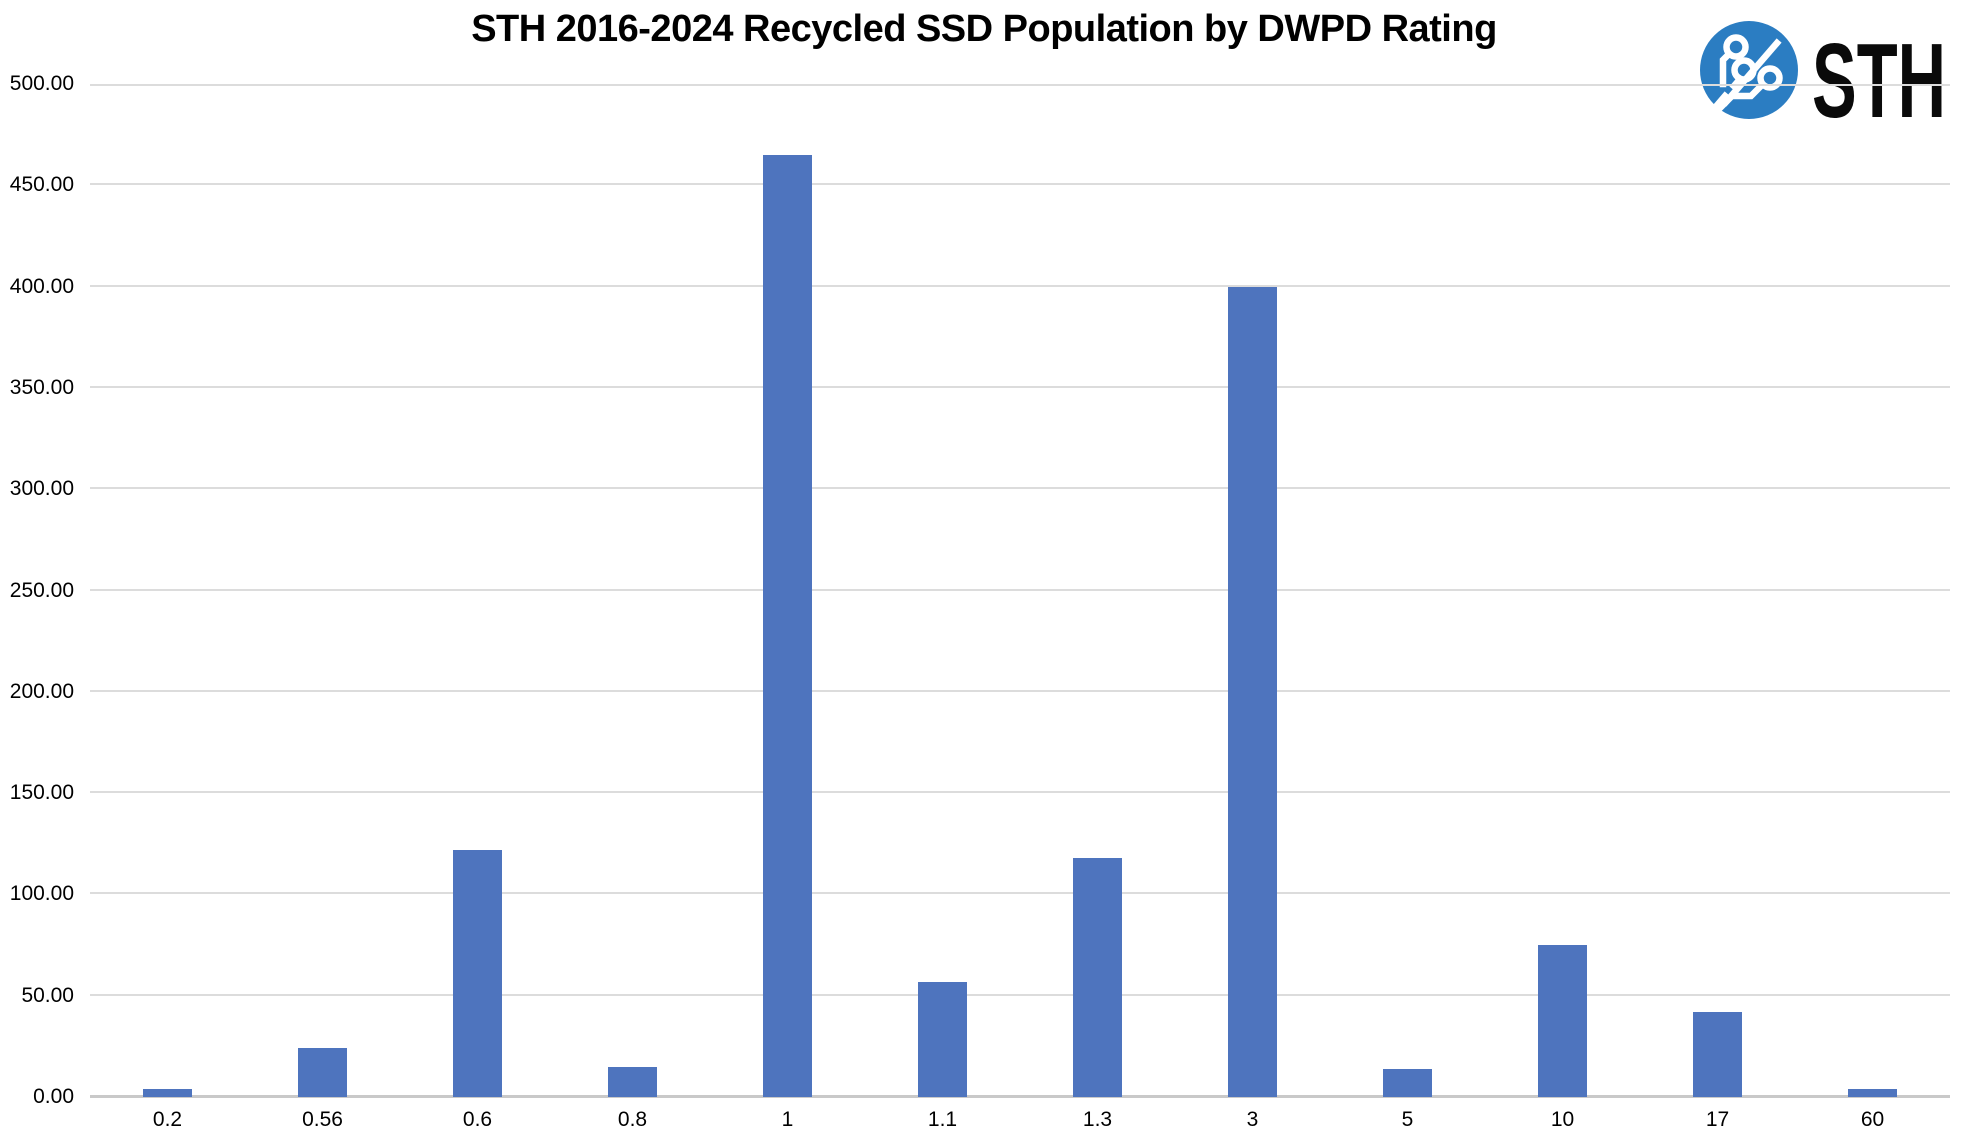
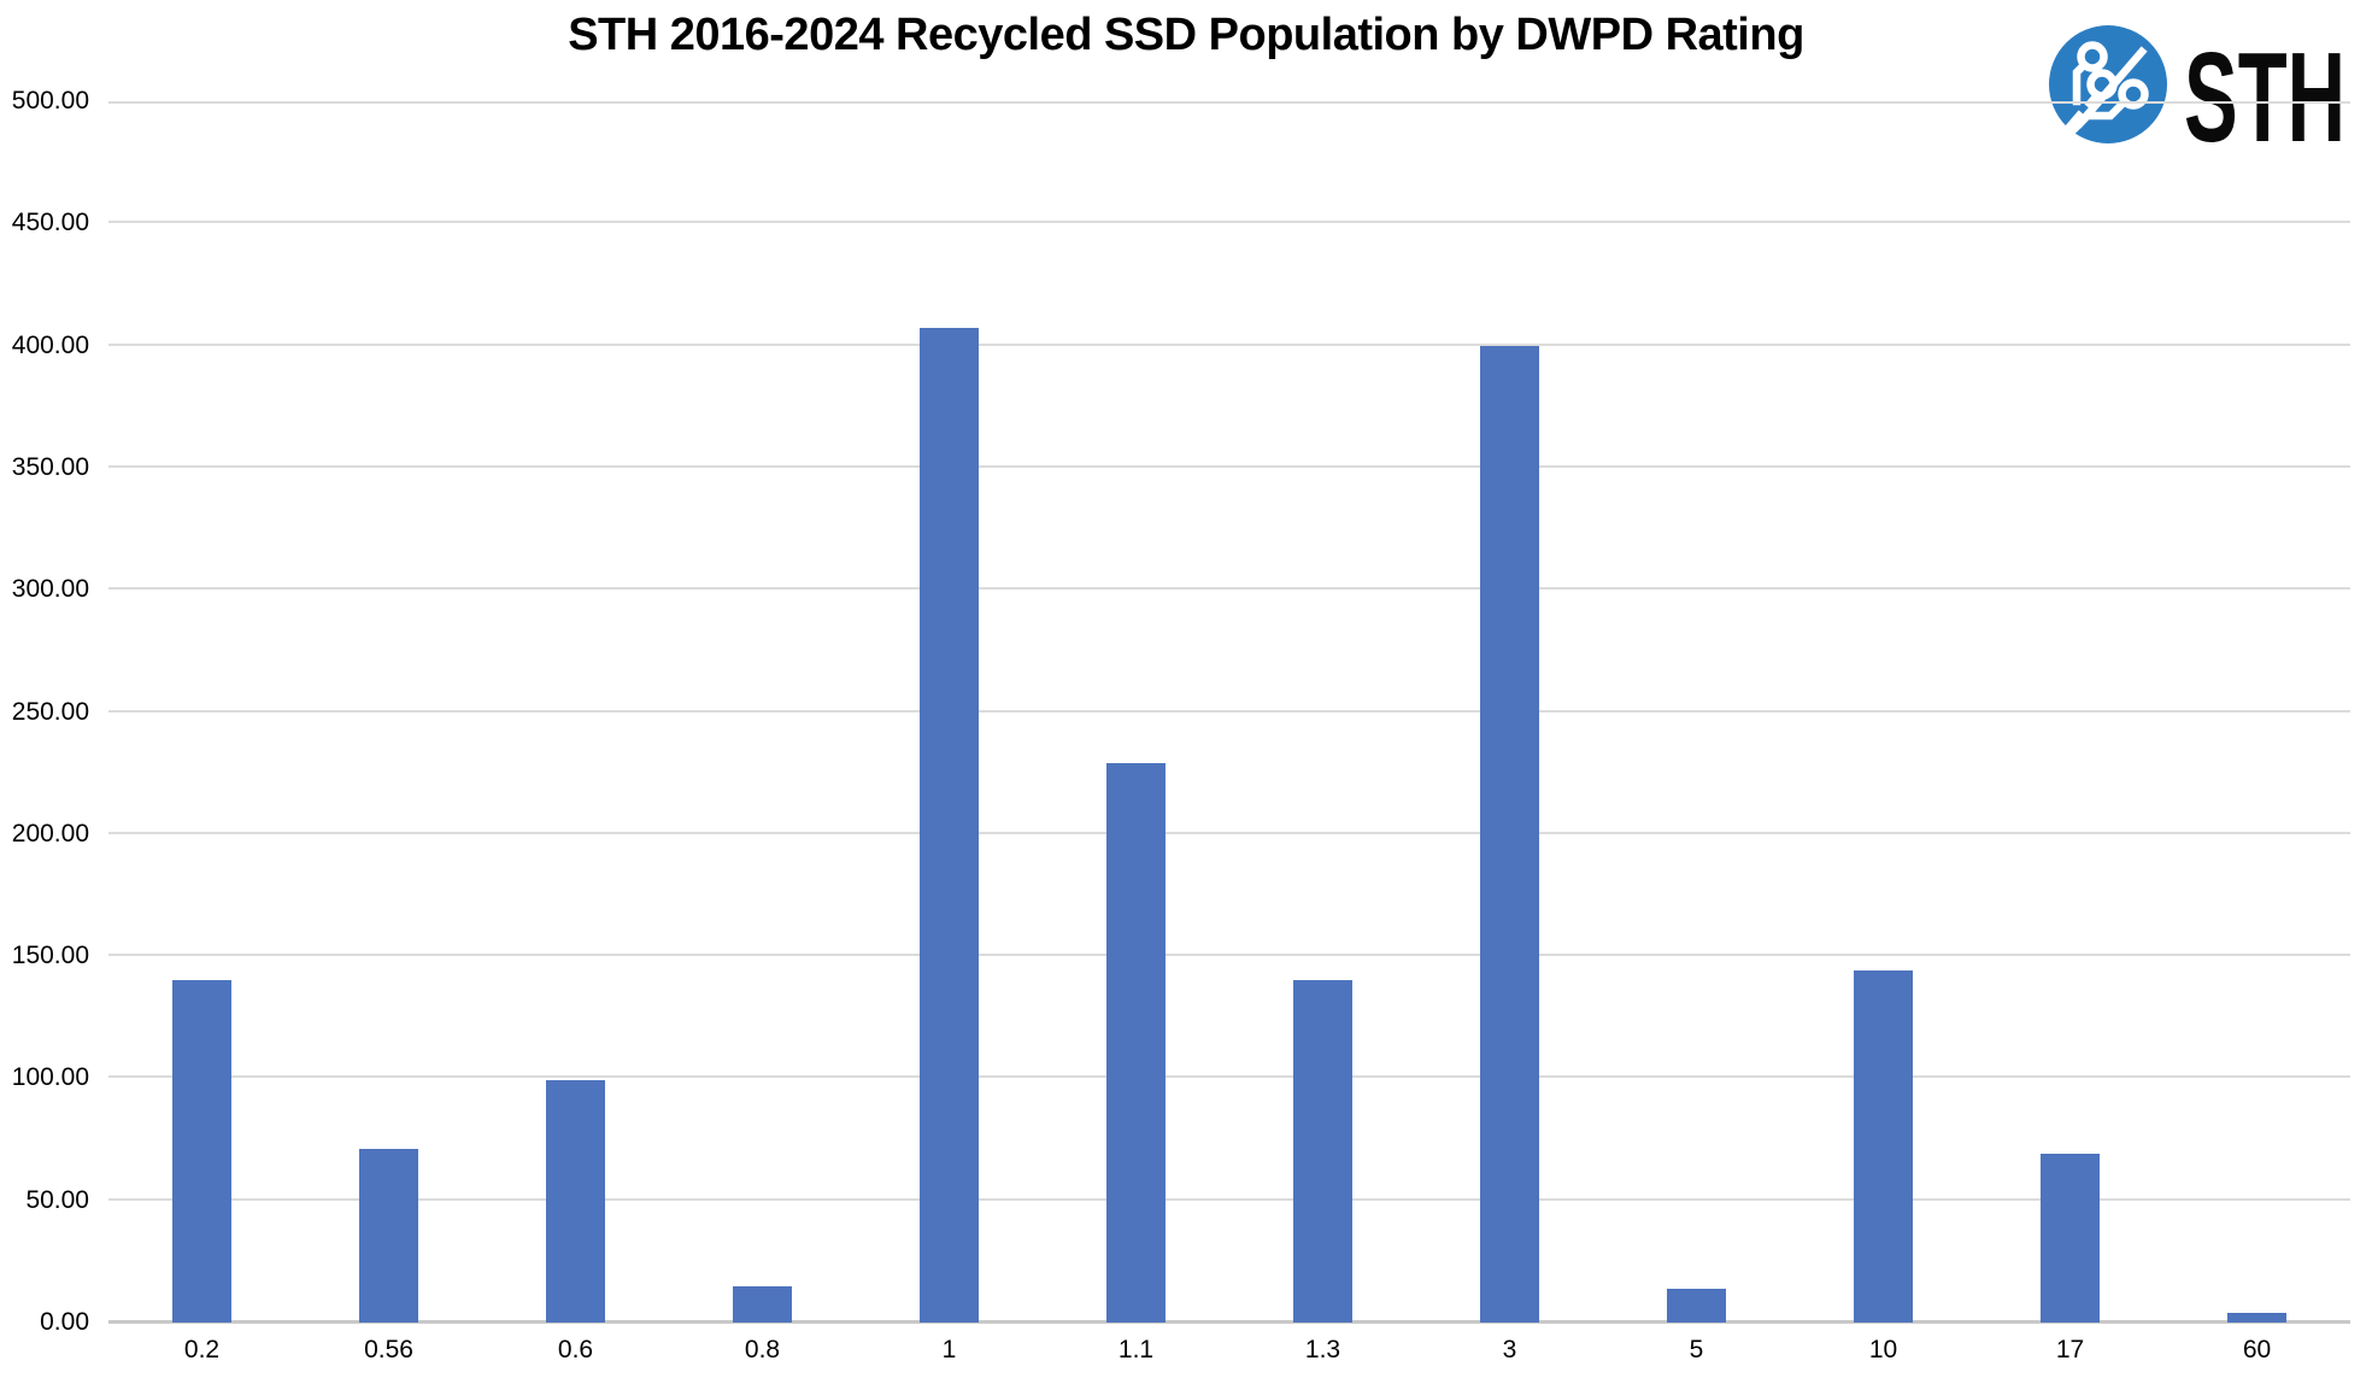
0.2: 4 -> 140
0.56: 24 -> 71
0.6: 122 -> 99
1: 465 -> 407
1.1: 57 -> 229
1.3: 118 -> 140
10: 75 -> 144
17: 42 -> 69
